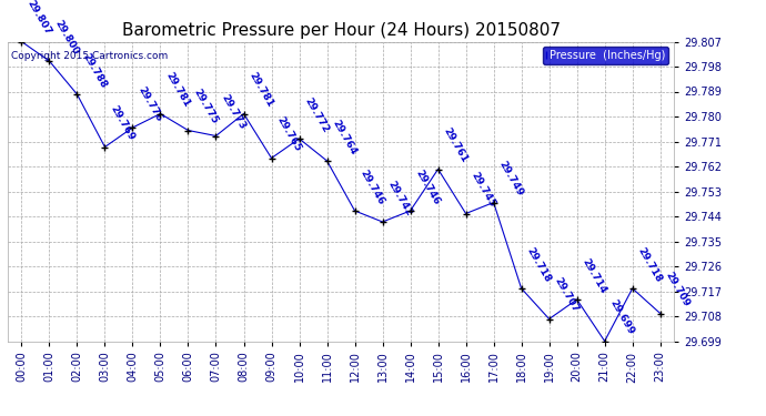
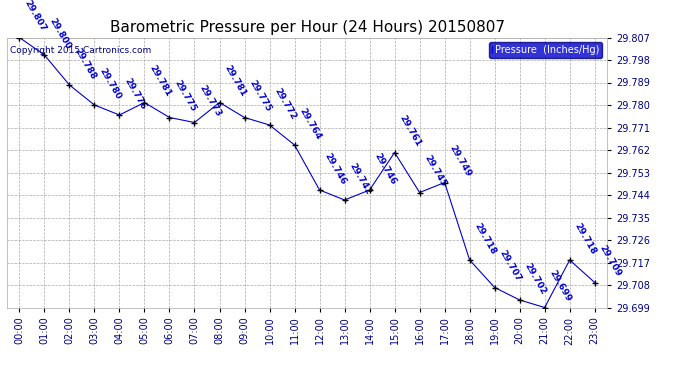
03:00: 29.769 -> 29.780
09:00: 29.765 -> 29.775
20:00: 29.714 -> 29.702
